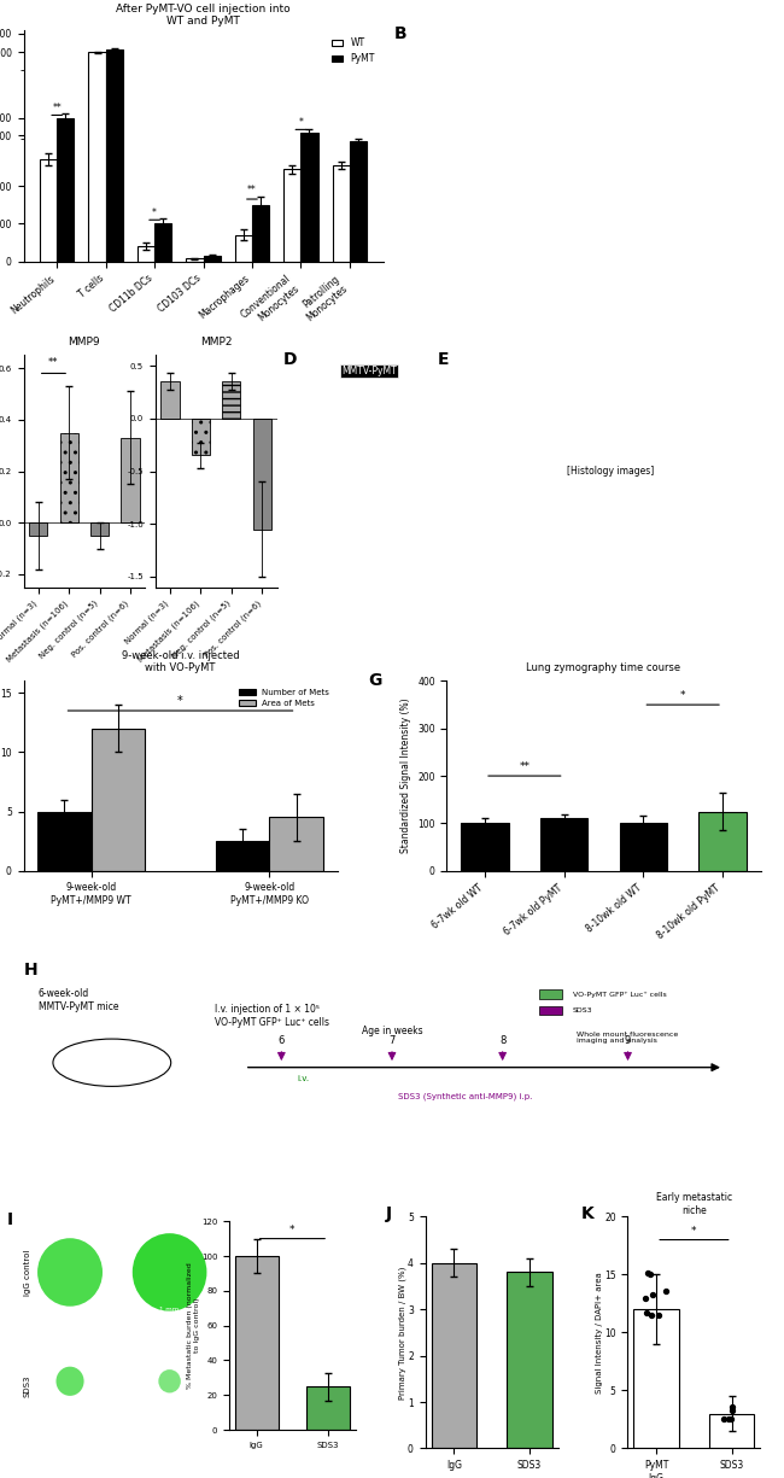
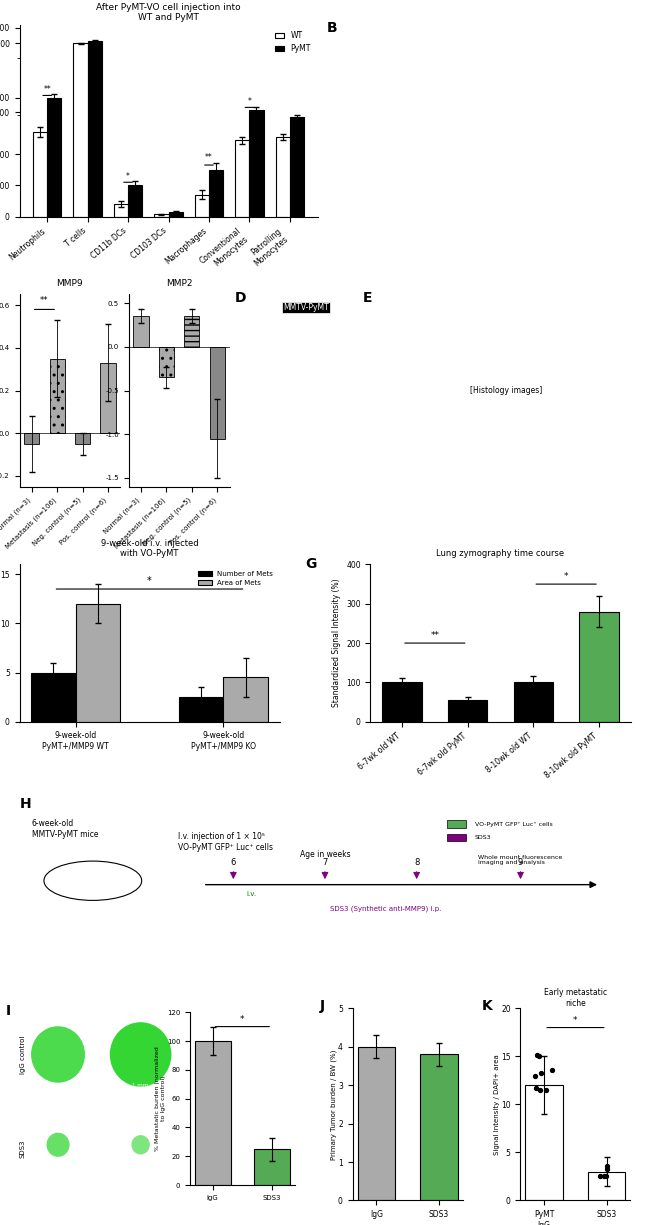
Lung zymography time course/6-7wk old PyMT: 110 -> 55
Lung zymography time course/8-10wk old PyMT: 125 -> 280
